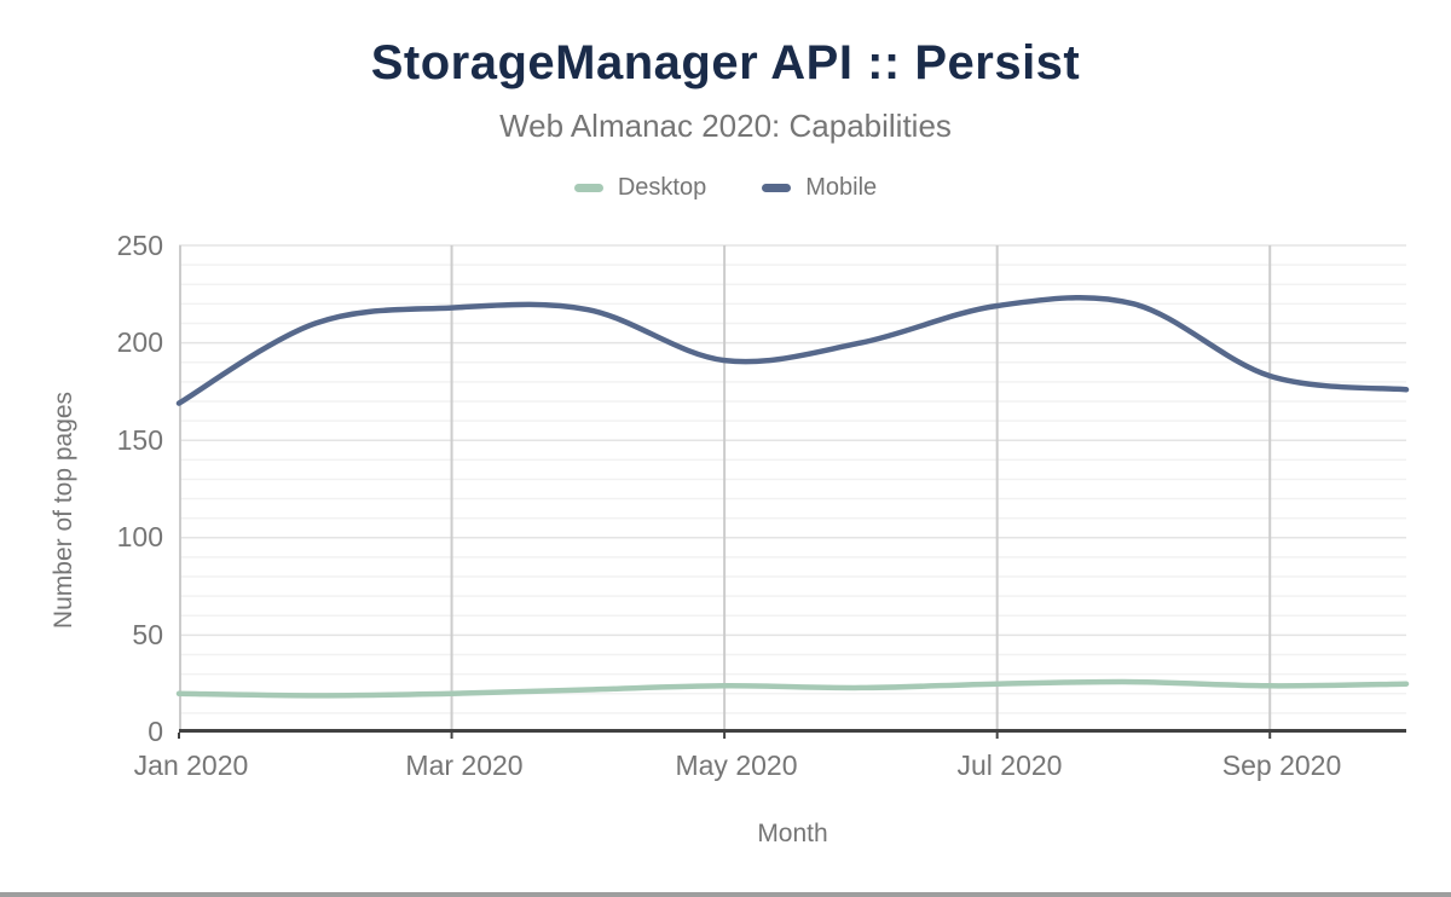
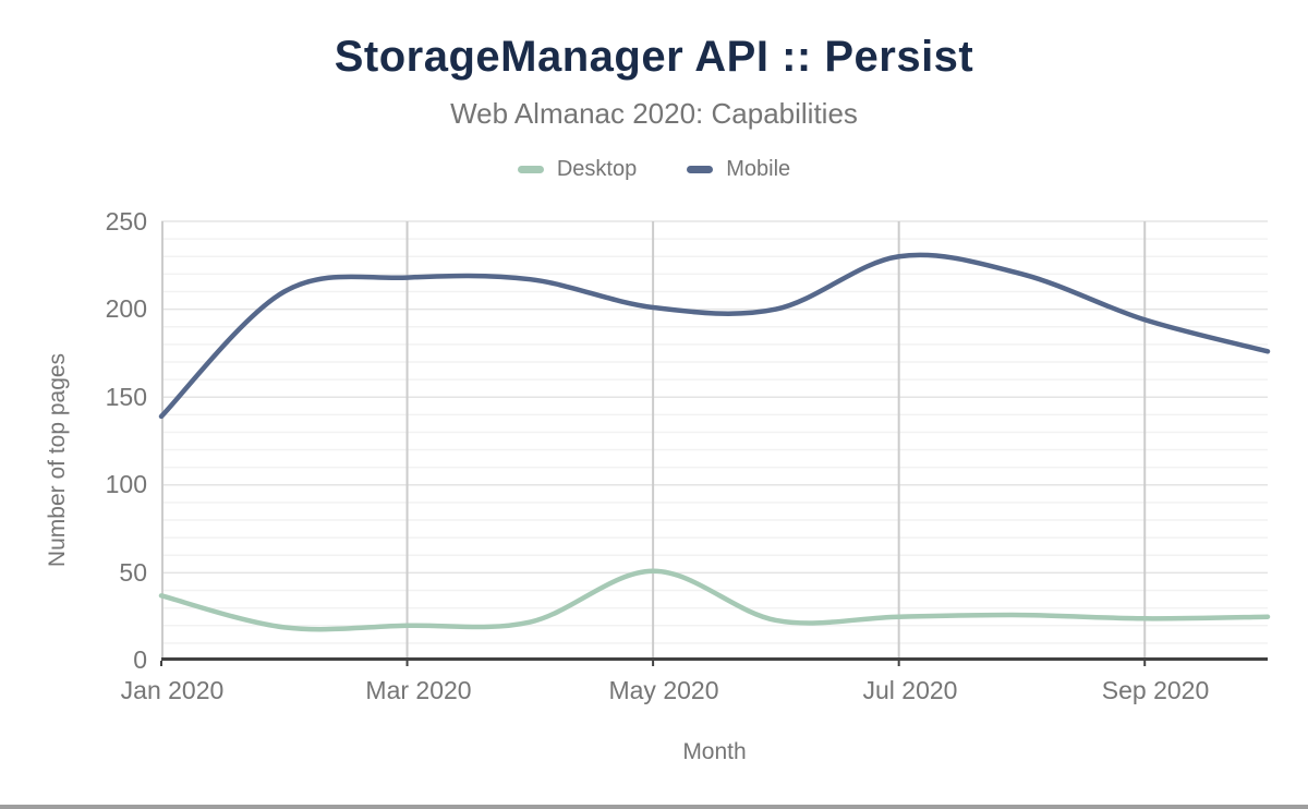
Desktop/Jan 2020: 20 -> 37
Mobile/Jan 2020: 169 -> 139
Desktop/May 2020: 24 -> 51
Mobile/May 2020: 191 -> 201
Mobile/Jul 2020: 219 -> 230
Mobile/Sep 2020: 183 -> 194
